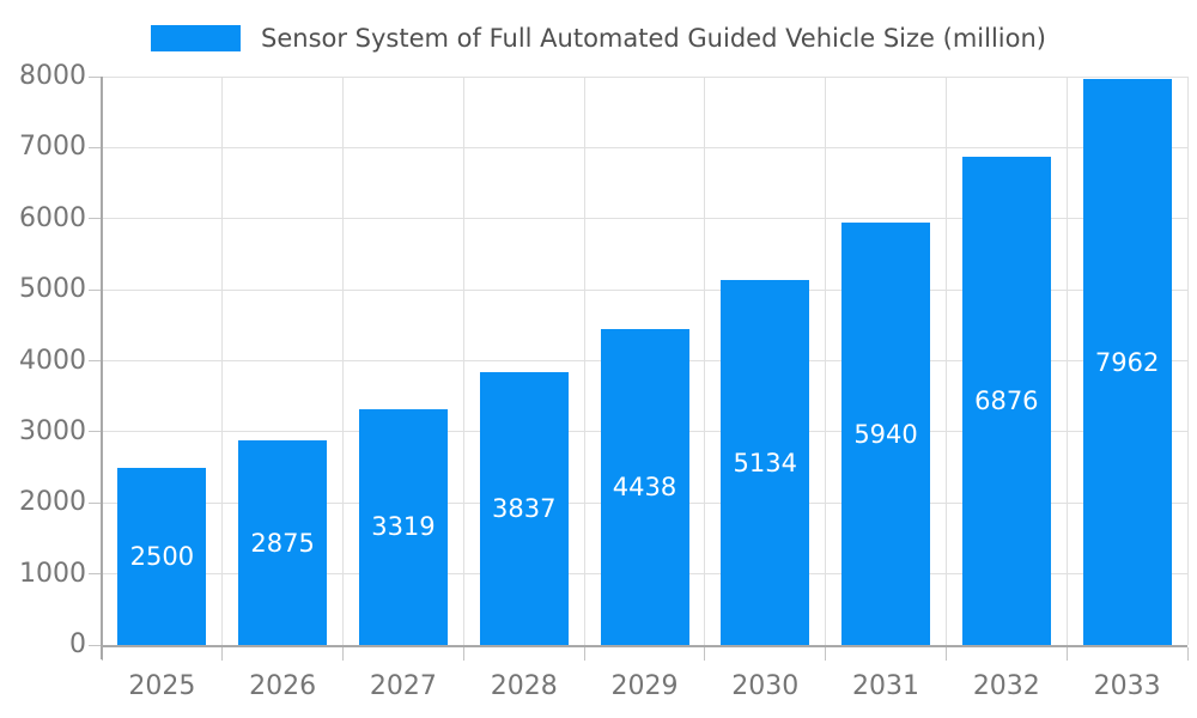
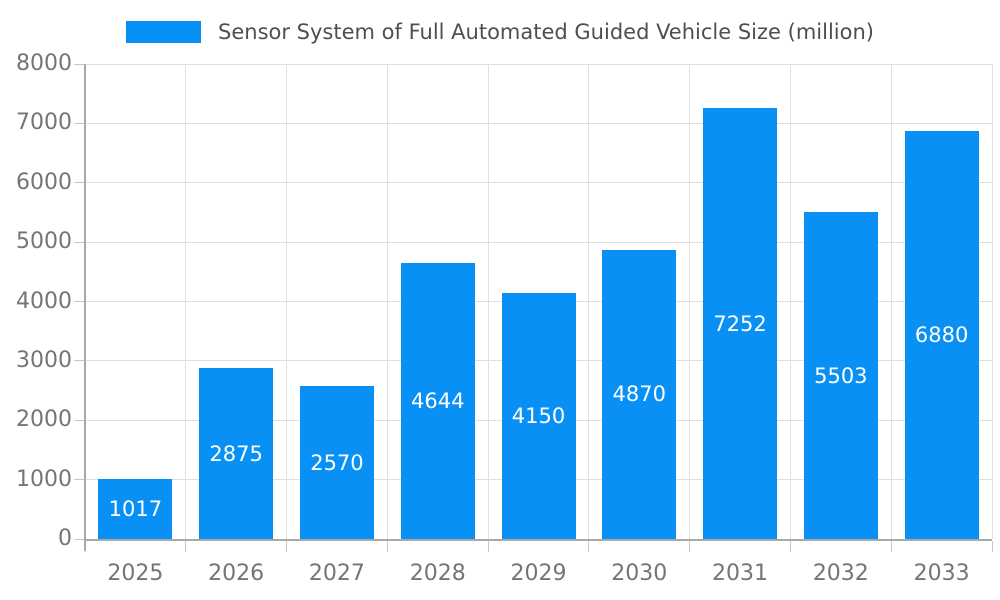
2025: 2500 -> 1017
2027: 3319 -> 2570
2028: 3837 -> 4644
2029: 4438 -> 4150
2030: 5134 -> 4870
2031: 5940 -> 7252
2032: 6876 -> 5503
2033: 7962 -> 6880
